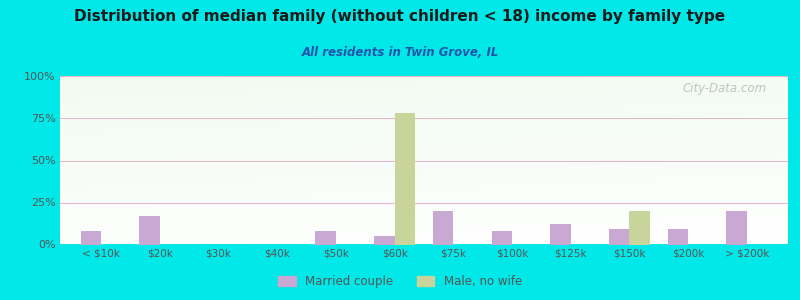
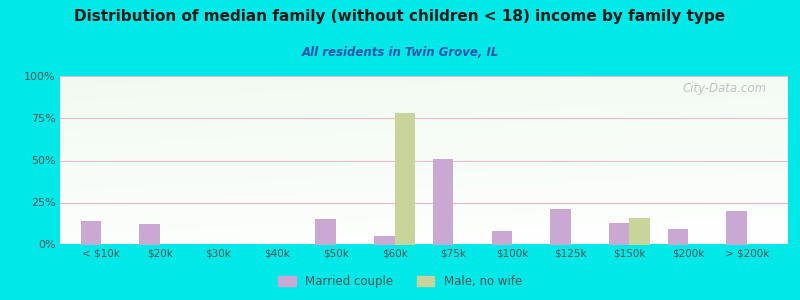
Married couple/< $10k: 8% -> 14%
Married couple/$20k: 17% -> 12%
Married couple/$50k: 8% -> 15%
Married couple/$75k: 20% -> 51%
Married couple/$125k: 12% -> 21%
Married couple/$150k: 9% -> 13%
Male, no wife/$150k: 20% -> 16%
